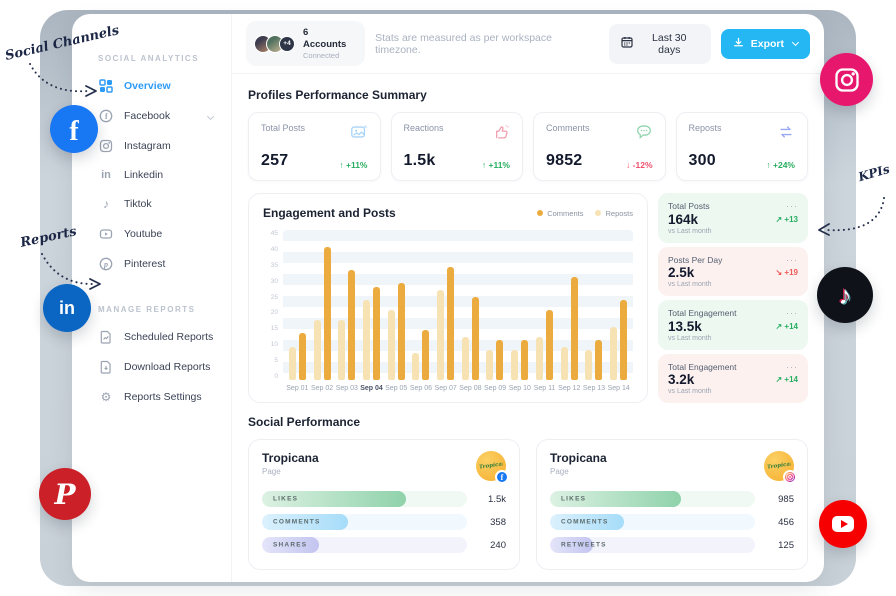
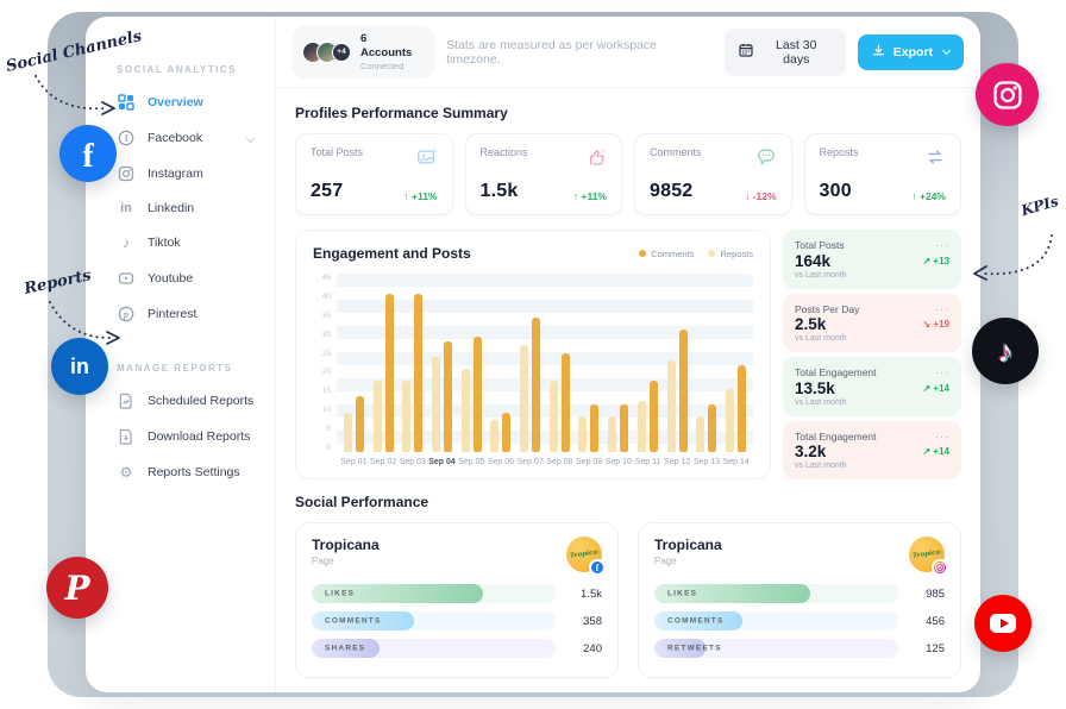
Comments/Sep 03: 33 -> 40
Comments/Sep 06: 15 -> 10
Reposts/Sep 08: 13 -> 18
Comments/Sep 11: 21 -> 18
Reposts/Sep 12: 10 -> 23
Comments/Sep 14: 24 -> 22
